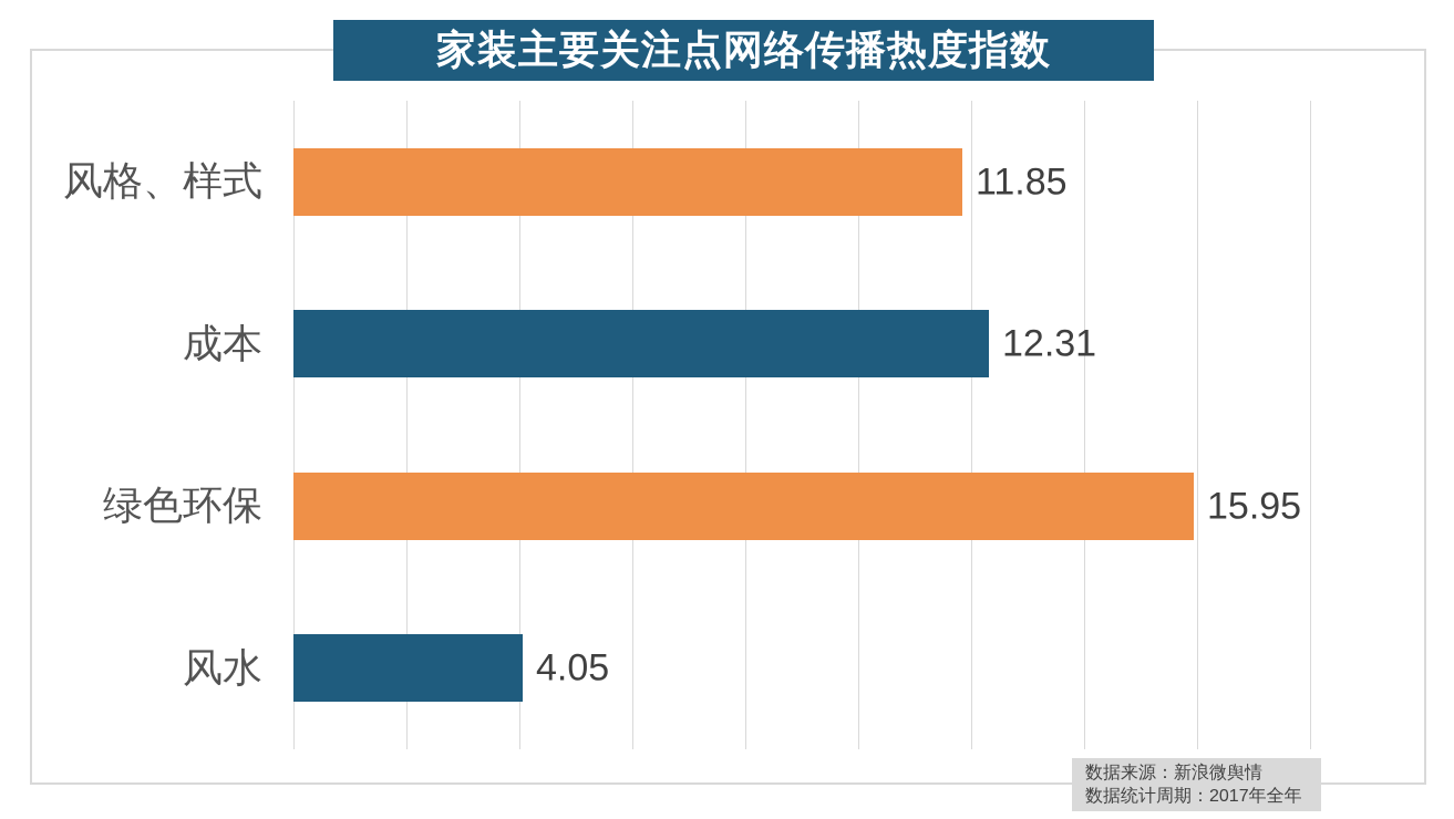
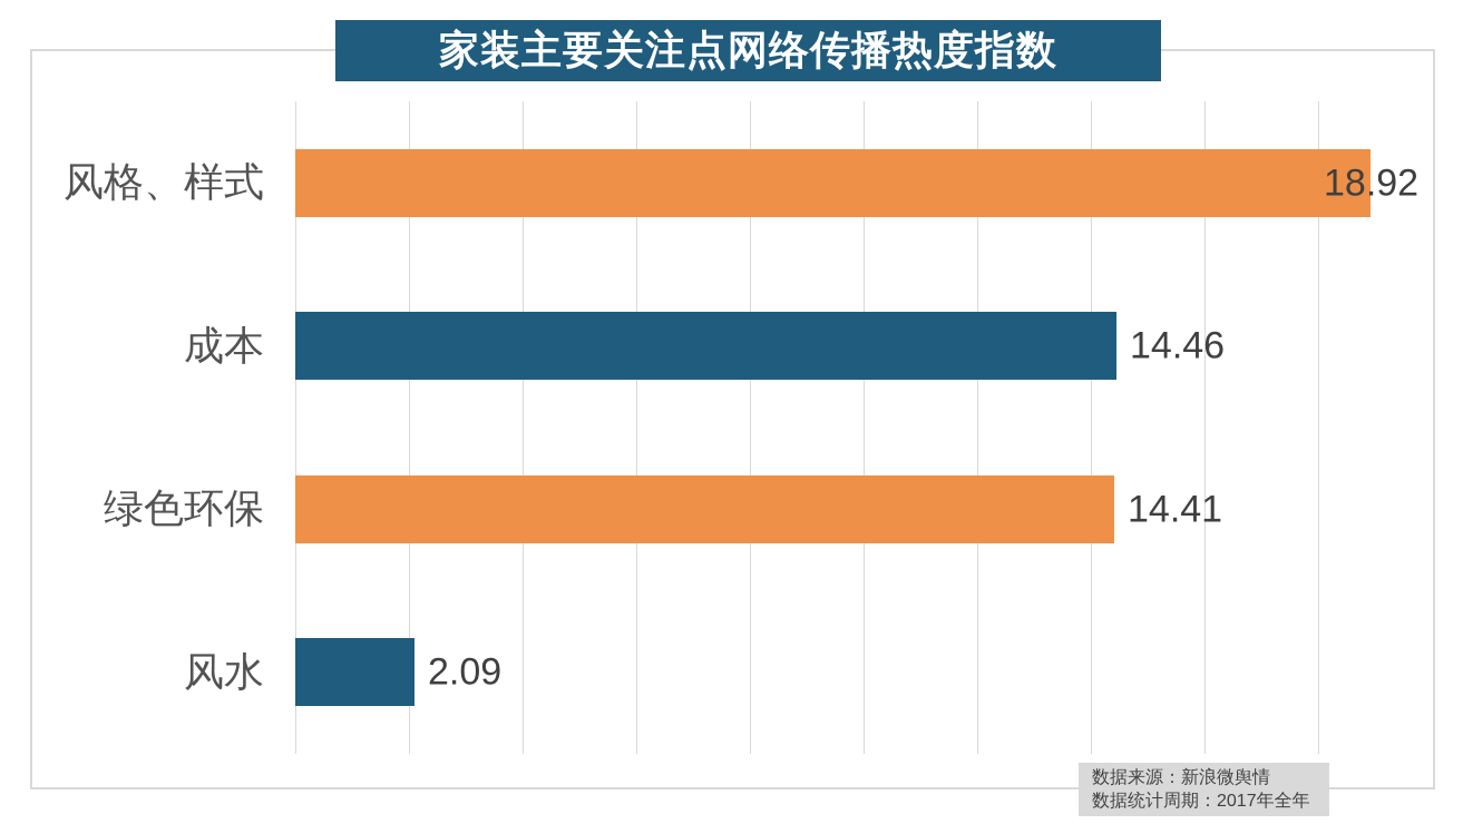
风格、样式: 11.85 -> 18.92
成本: 12.31 -> 14.46
绿色环保: 15.95 -> 14.41
风水: 4.05 -> 2.09
